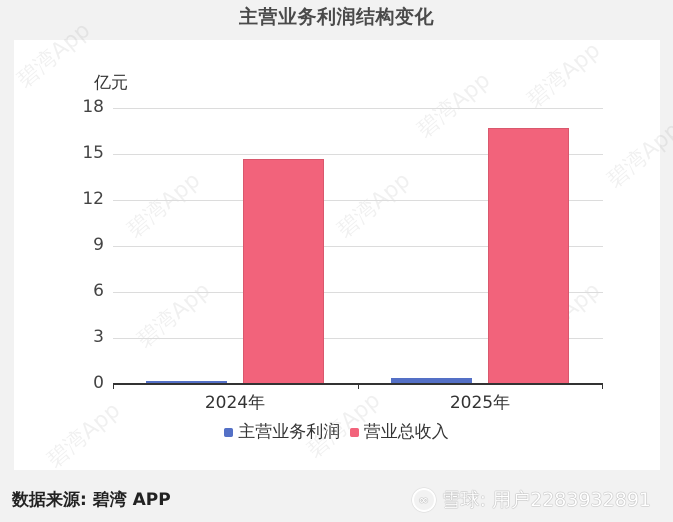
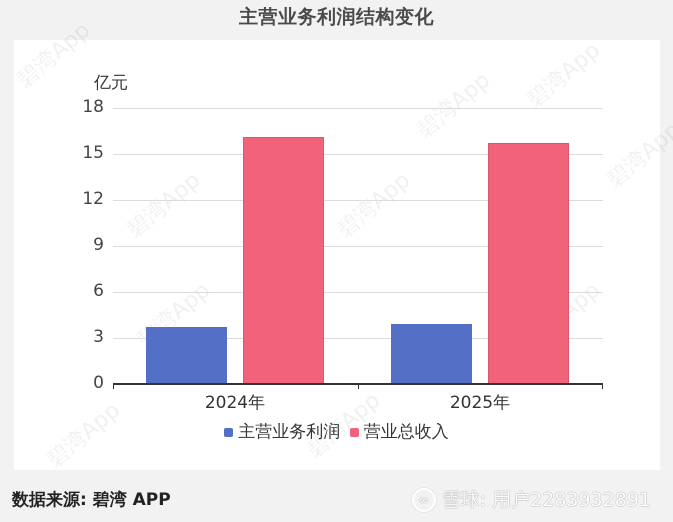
主营业务利润/2024年: 0.2 -> 3.7
营业总收入/2024年: 14.7 -> 16.1
主营业务利润/2025年: 0.4 -> 3.9
营业总收入/2025年: 16.7 -> 15.7
